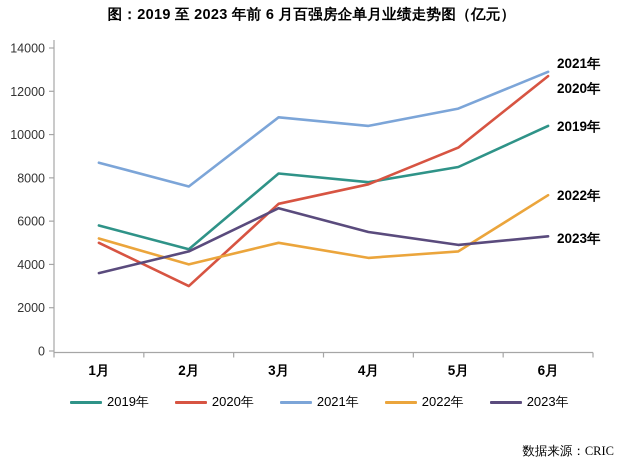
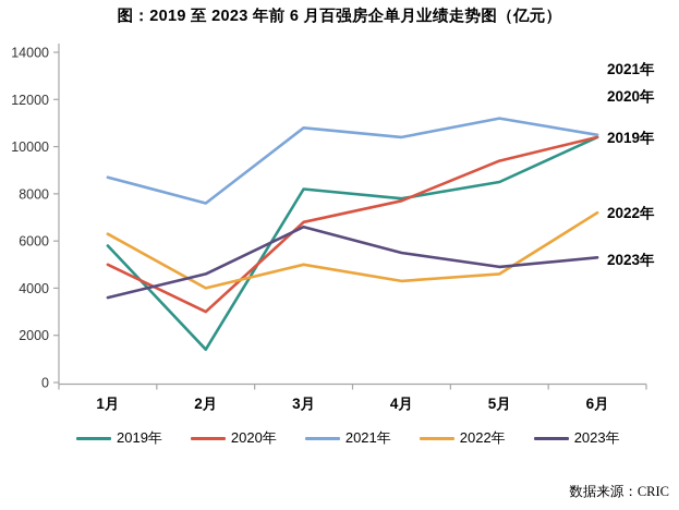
2022年/1月: 5200 -> 6300
2019年/2月: 4700 -> 1400
2020年/6月: 12700 -> 10400
2021年/6月: 12900 -> 10500
